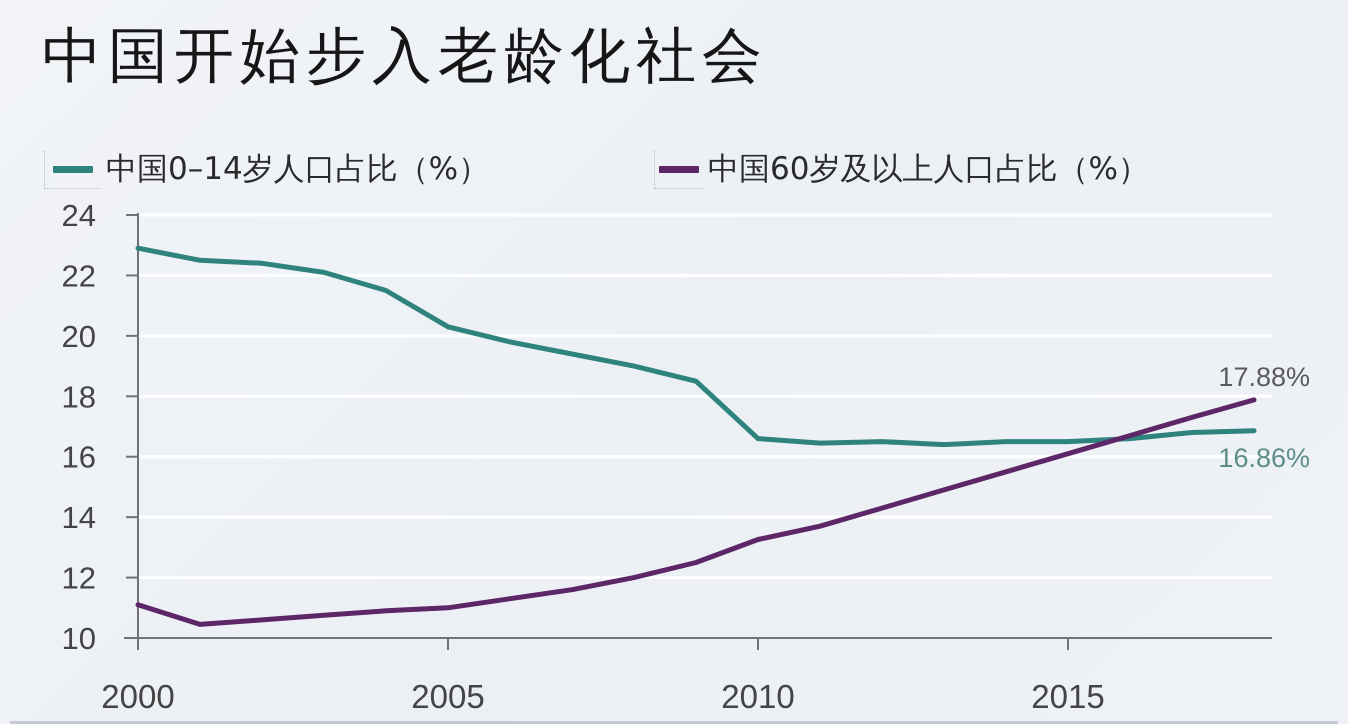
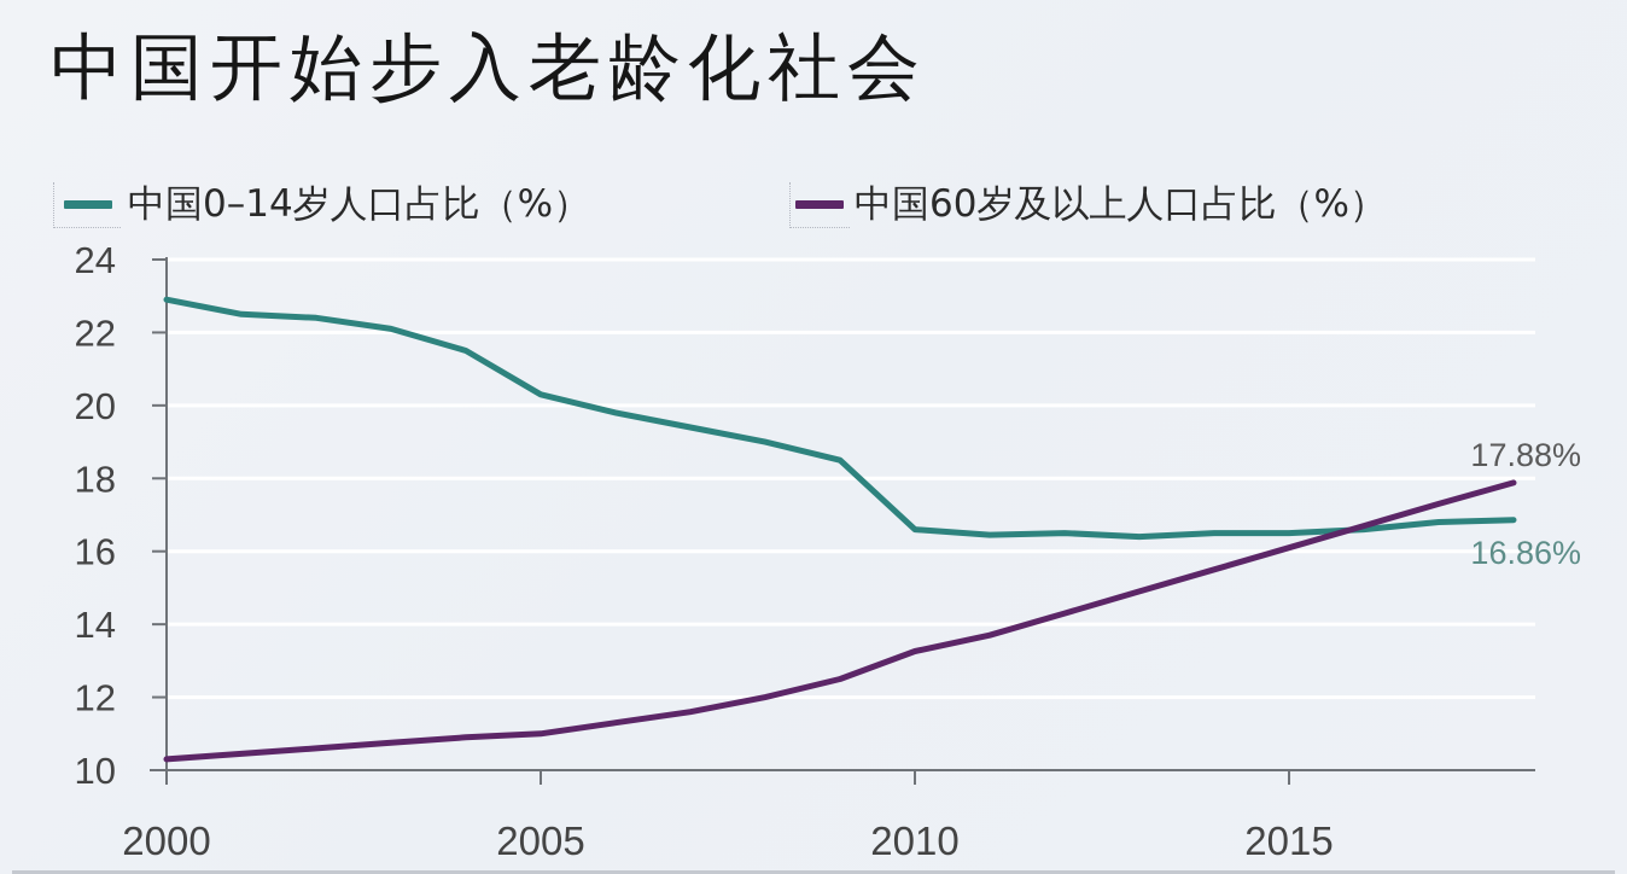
中国60岁及以上人口占比（%）/2000: 11.1 -> 10.3
